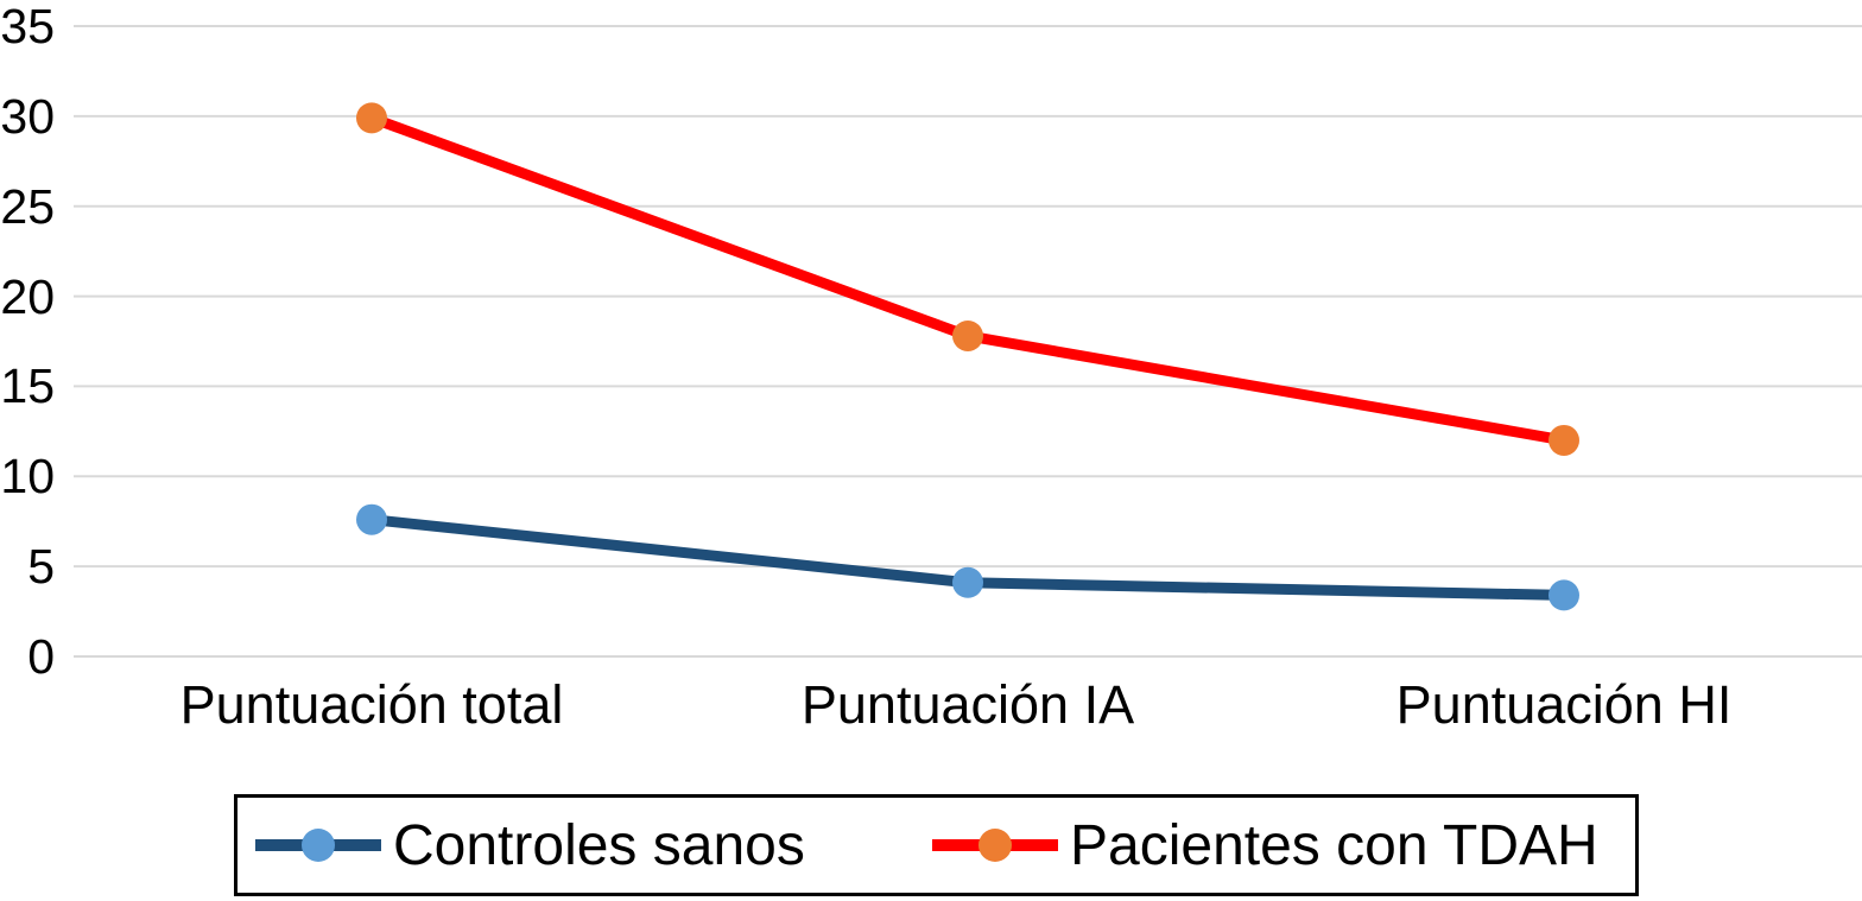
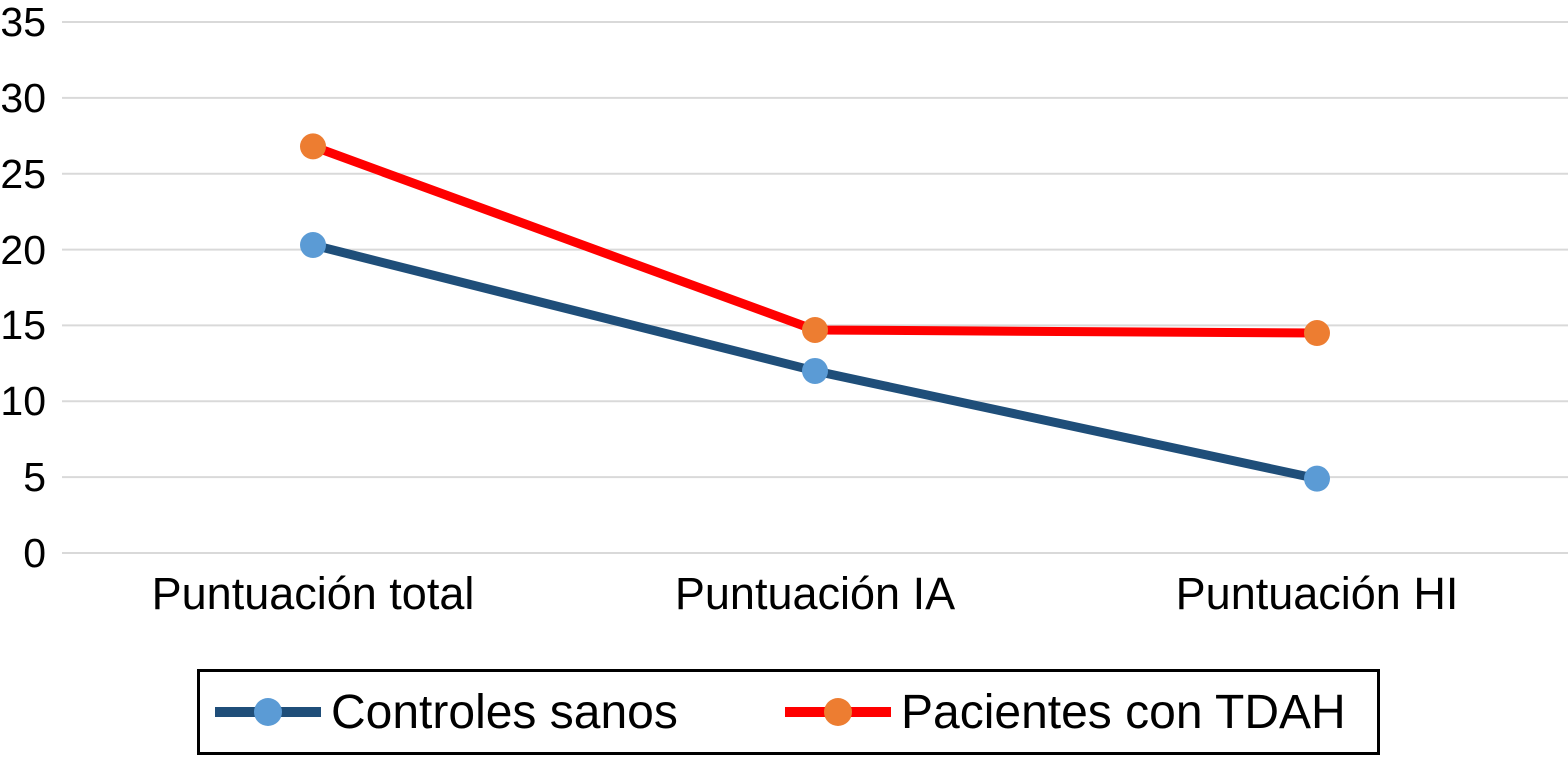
Controles sanos/Puntuación total: 7.6 -> 20.3
Pacientes con TDAH/Puntuación total: 29.9 -> 26.8
Controles sanos/Puntuación IA: 4.1 -> 12.0
Pacientes con TDAH/Puntuación IA: 17.8 -> 14.7
Controles sanos/Puntuación HI: 3.4 -> 4.9
Pacientes con TDAH/Puntuación HI: 12.0 -> 14.5
